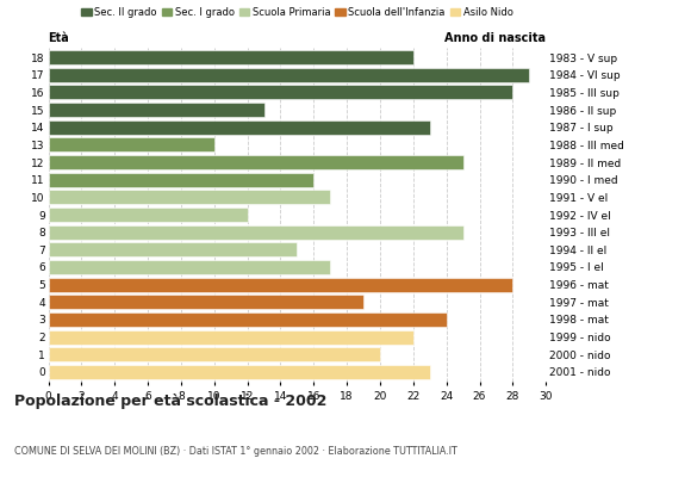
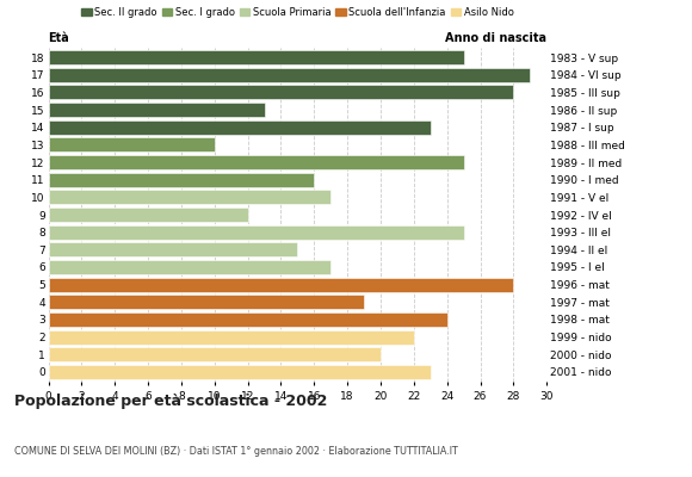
18: 22 -> 25
